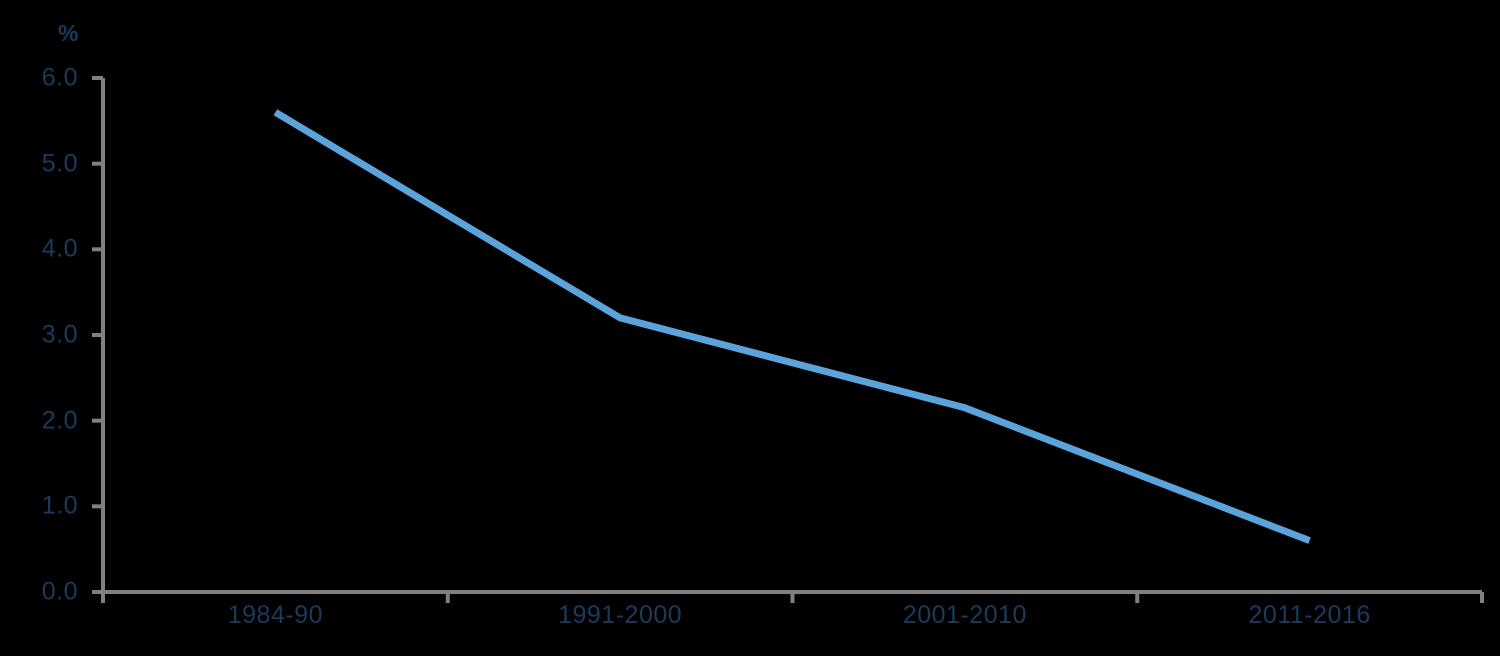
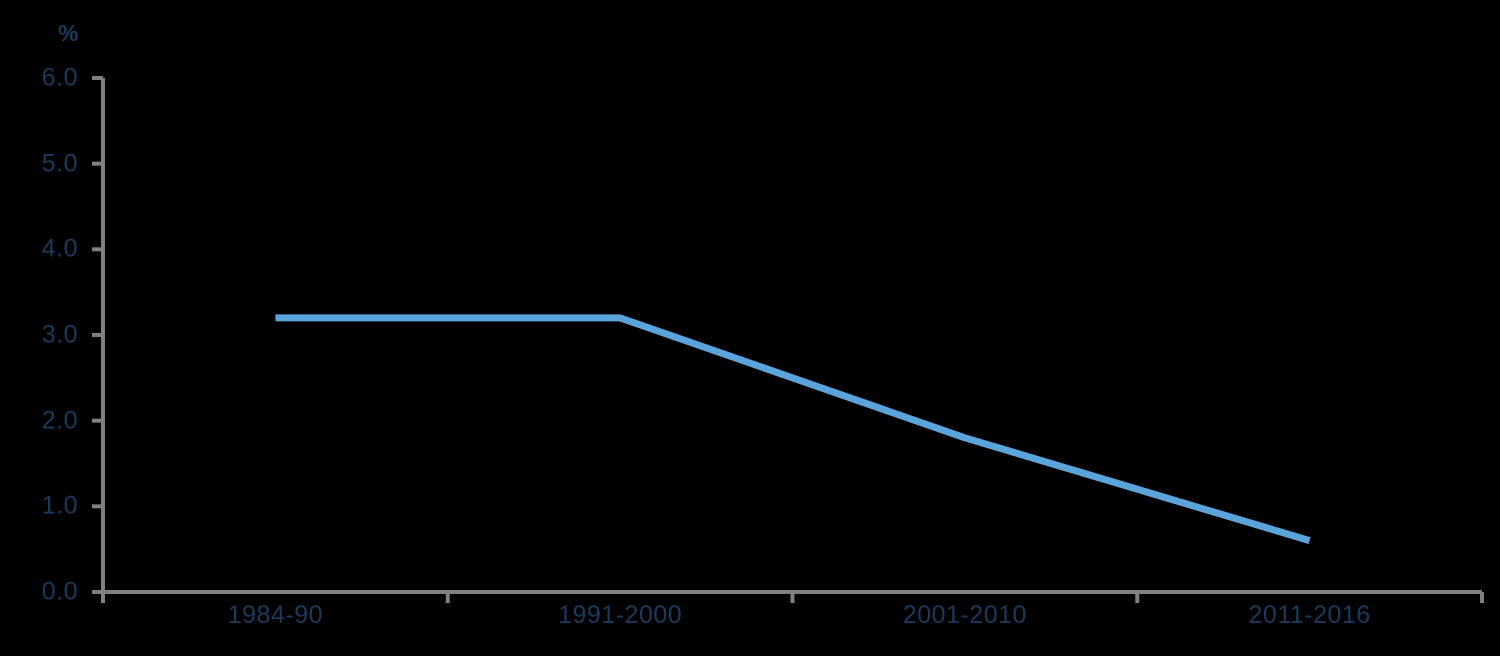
1984-90: 5.6 -> 3.2
2001-2010: 2.1 -> 1.8
